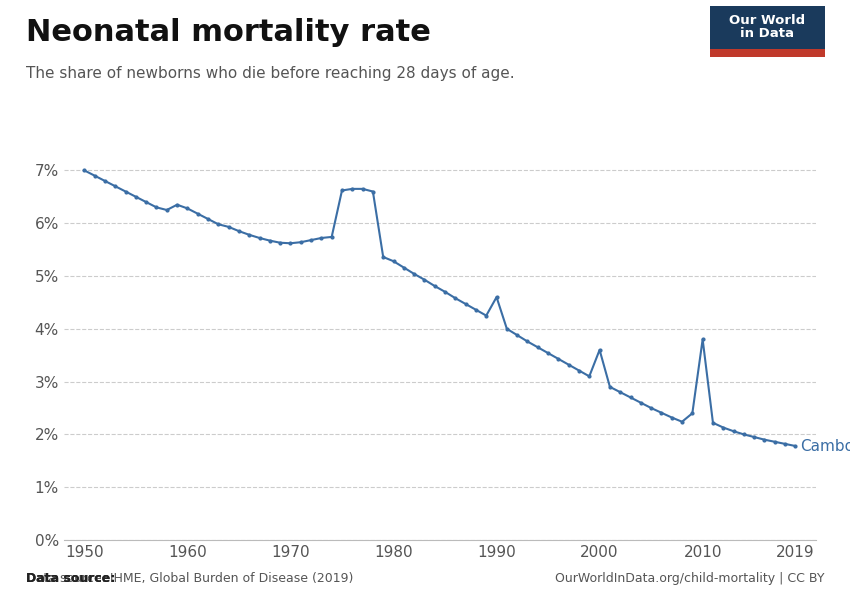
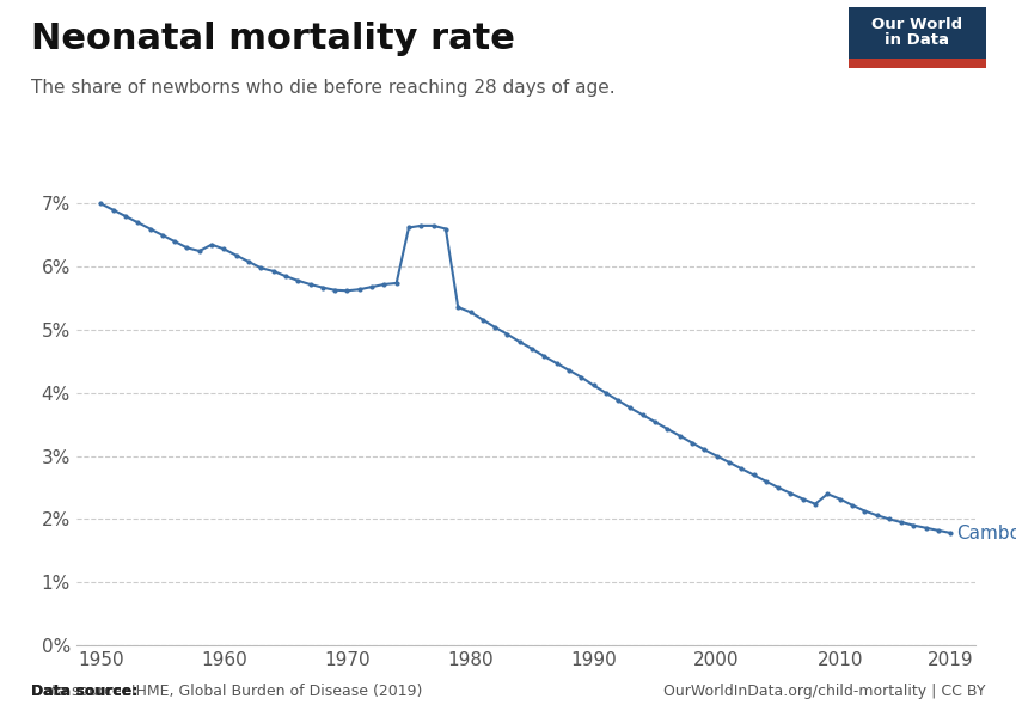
1990: 4.60% -> 4.12%
2000: 3.60% -> 3.00%
2010: 3.80% -> 2.32%
